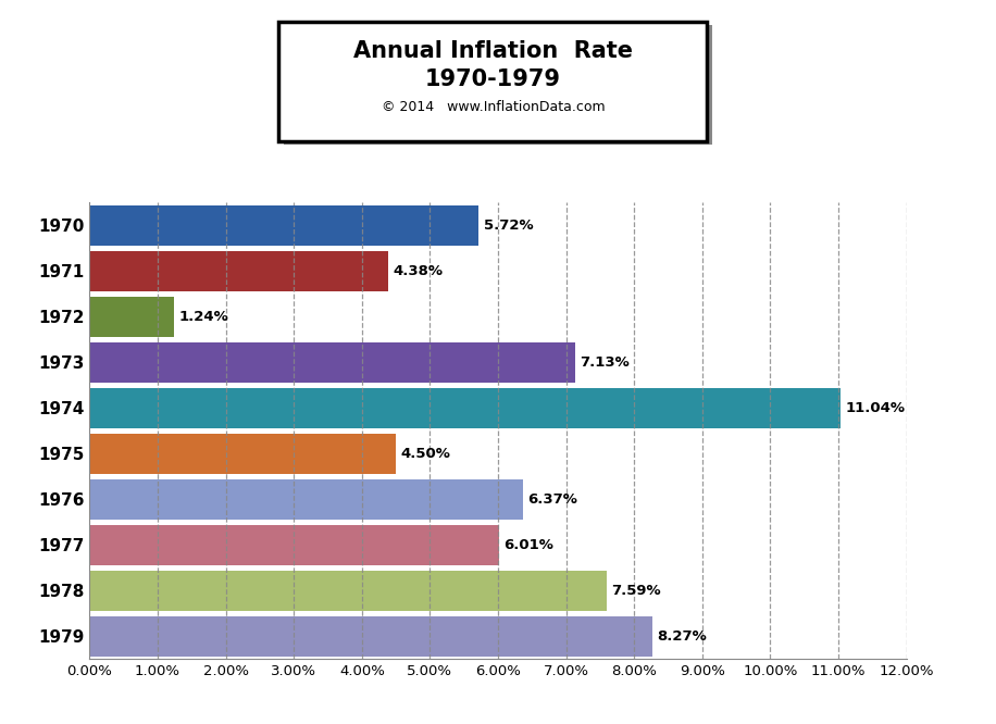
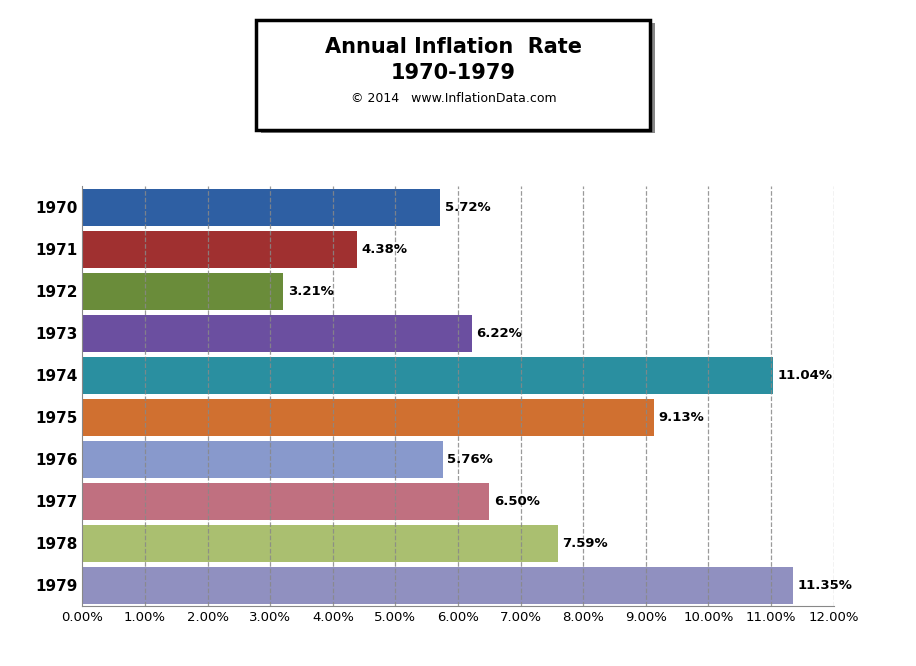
1972: 1.24% -> 3.21%
1973: 7.13% -> 6.22%
1975: 4.50% -> 9.13%
1976: 6.37% -> 5.76%
1977: 6.01% -> 6.50%
1979: 8.27% -> 11.35%
